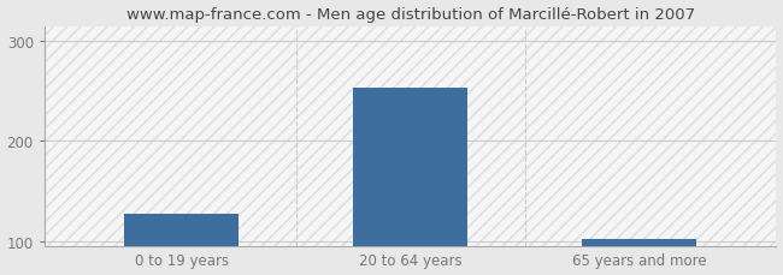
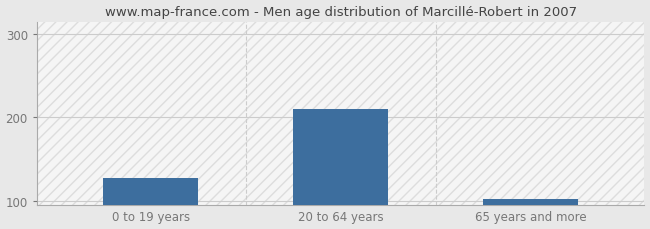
20 to 64 years: 253 -> 210
